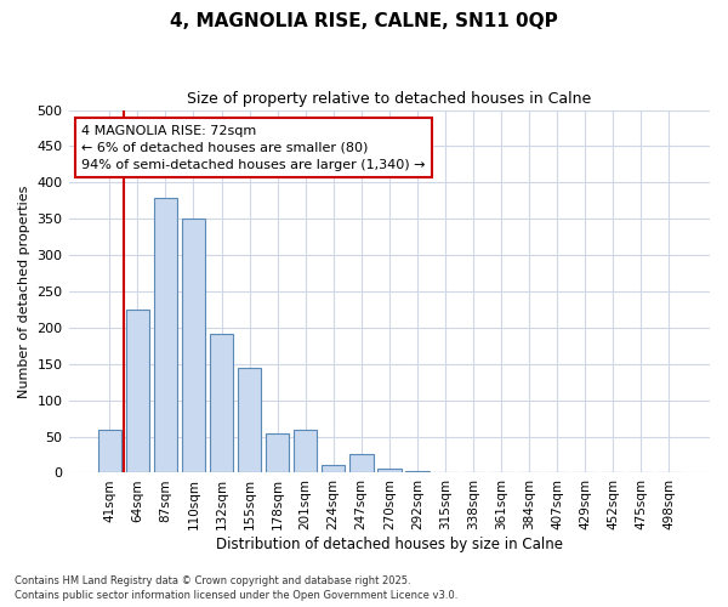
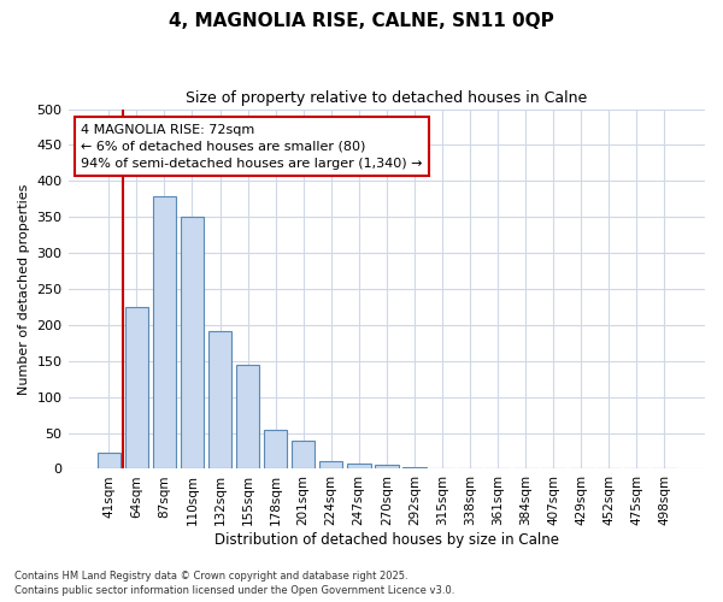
41sqm: 60 -> 22
201sqm: 60 -> 40
247sqm: 26 -> 8
